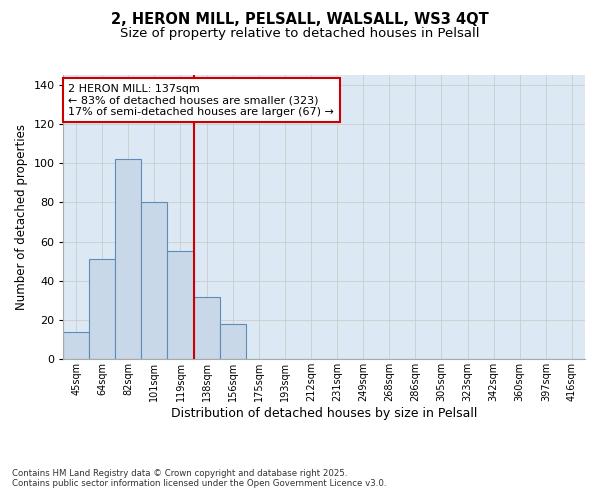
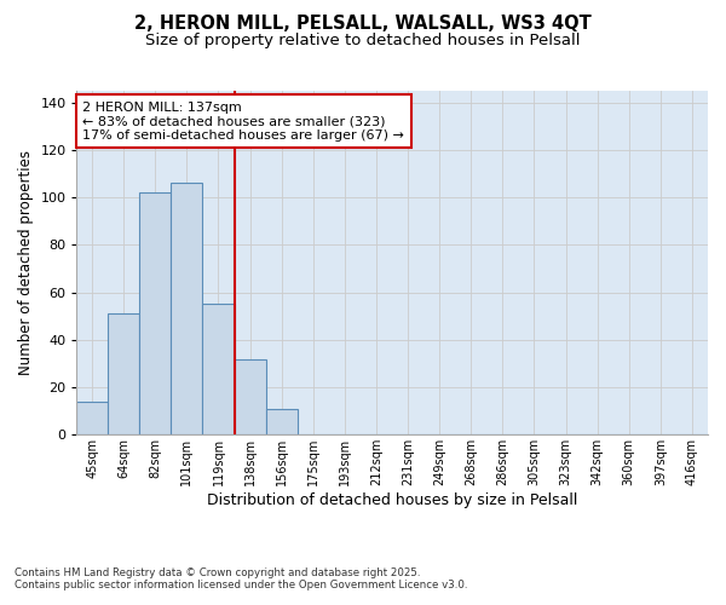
101sqm: 80 -> 106
156sqm: 18 -> 11
